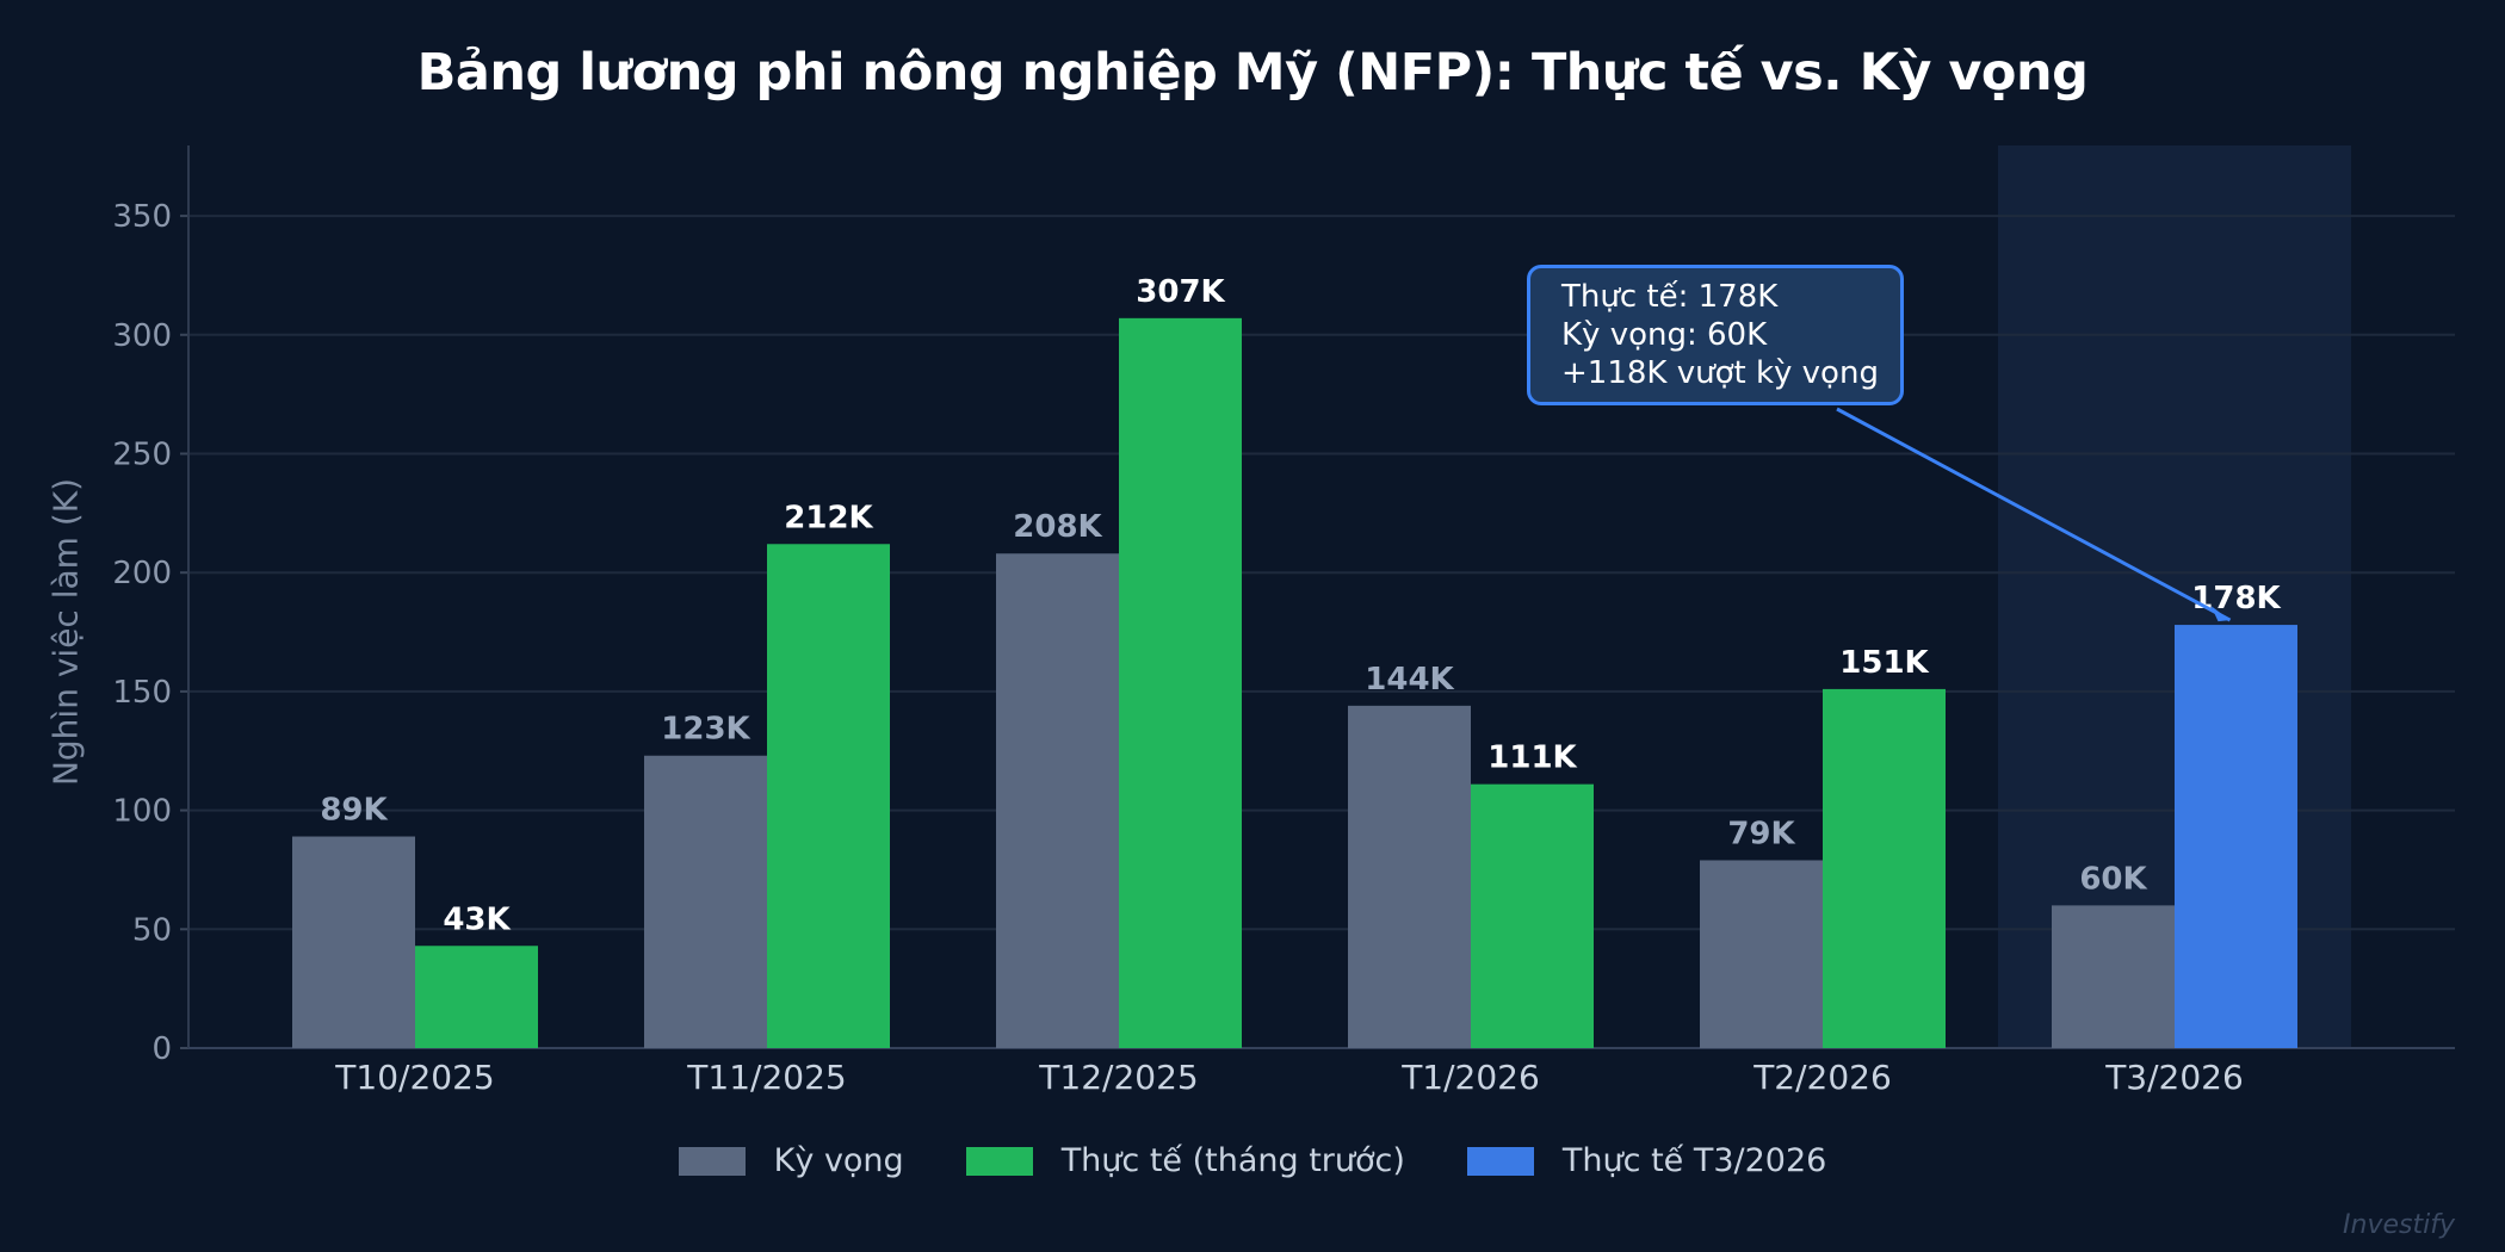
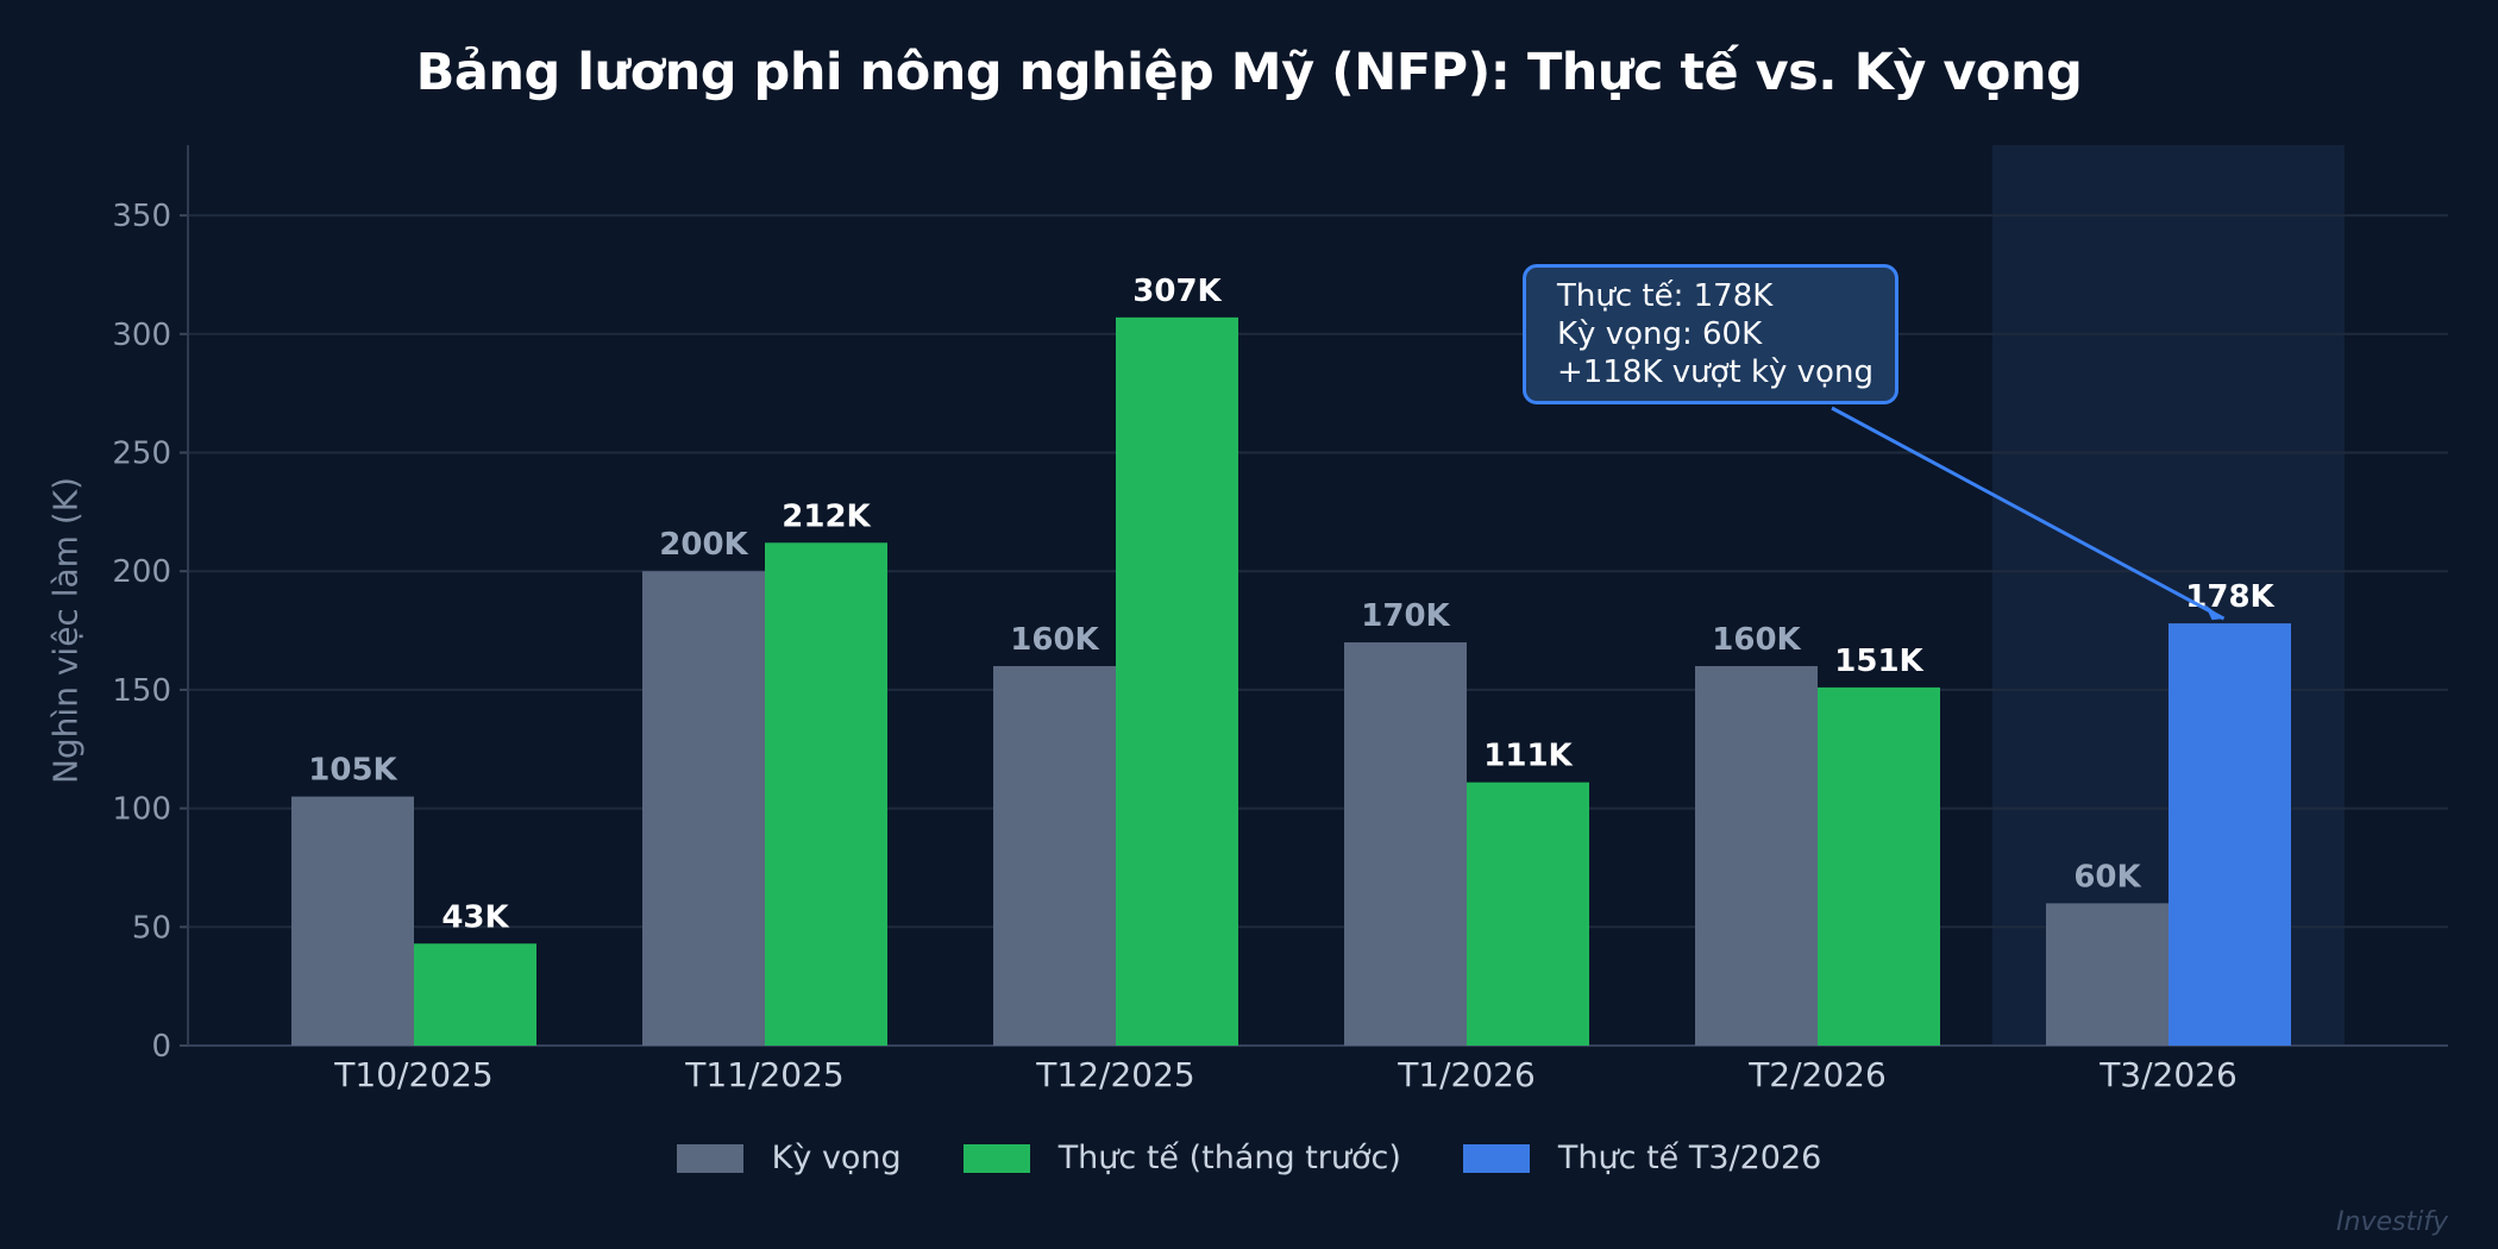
Kỳ vọng/T10/2025: 89K -> 105K
Kỳ vọng/T11/2025: 123K -> 200K
Kỳ vọng/T12/2025: 208K -> 160K
Kỳ vọng/T1/2026: 144K -> 170K
Kỳ vọng/T2/2026: 79K -> 160K
